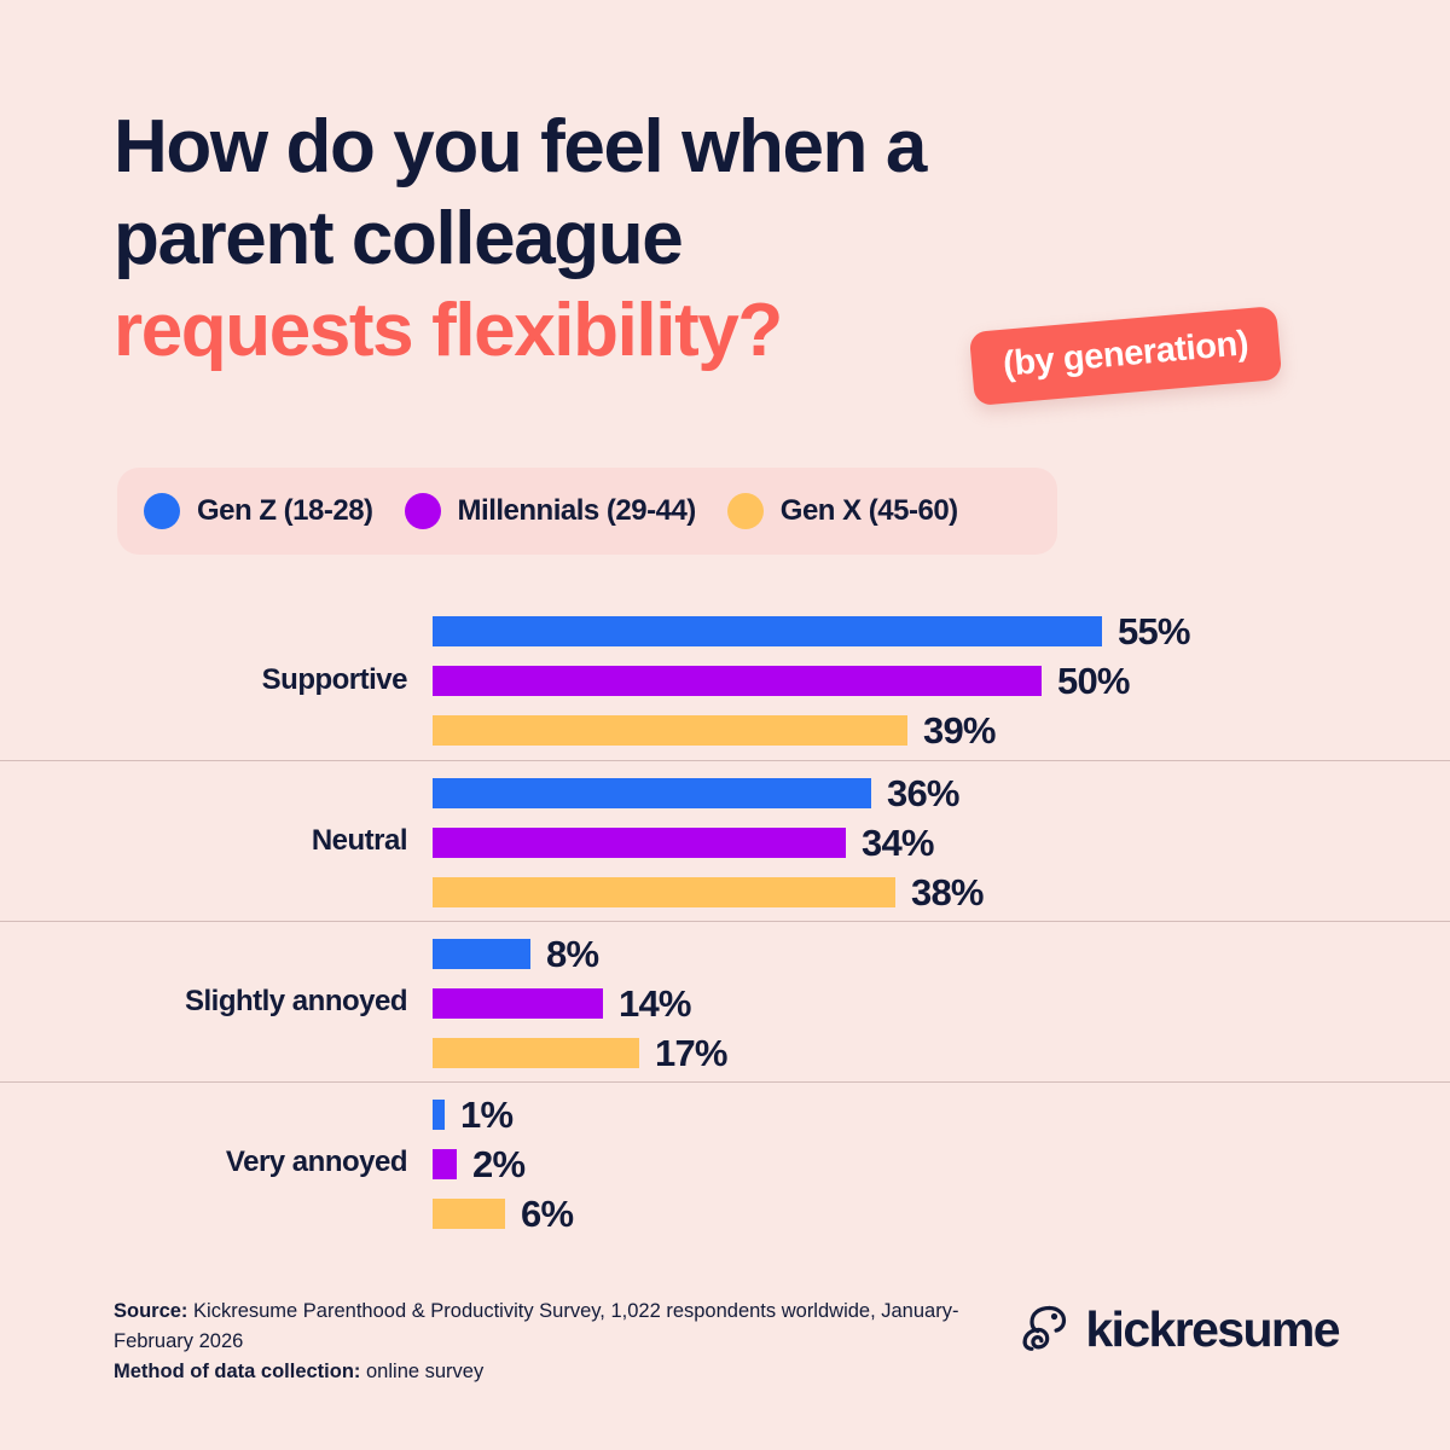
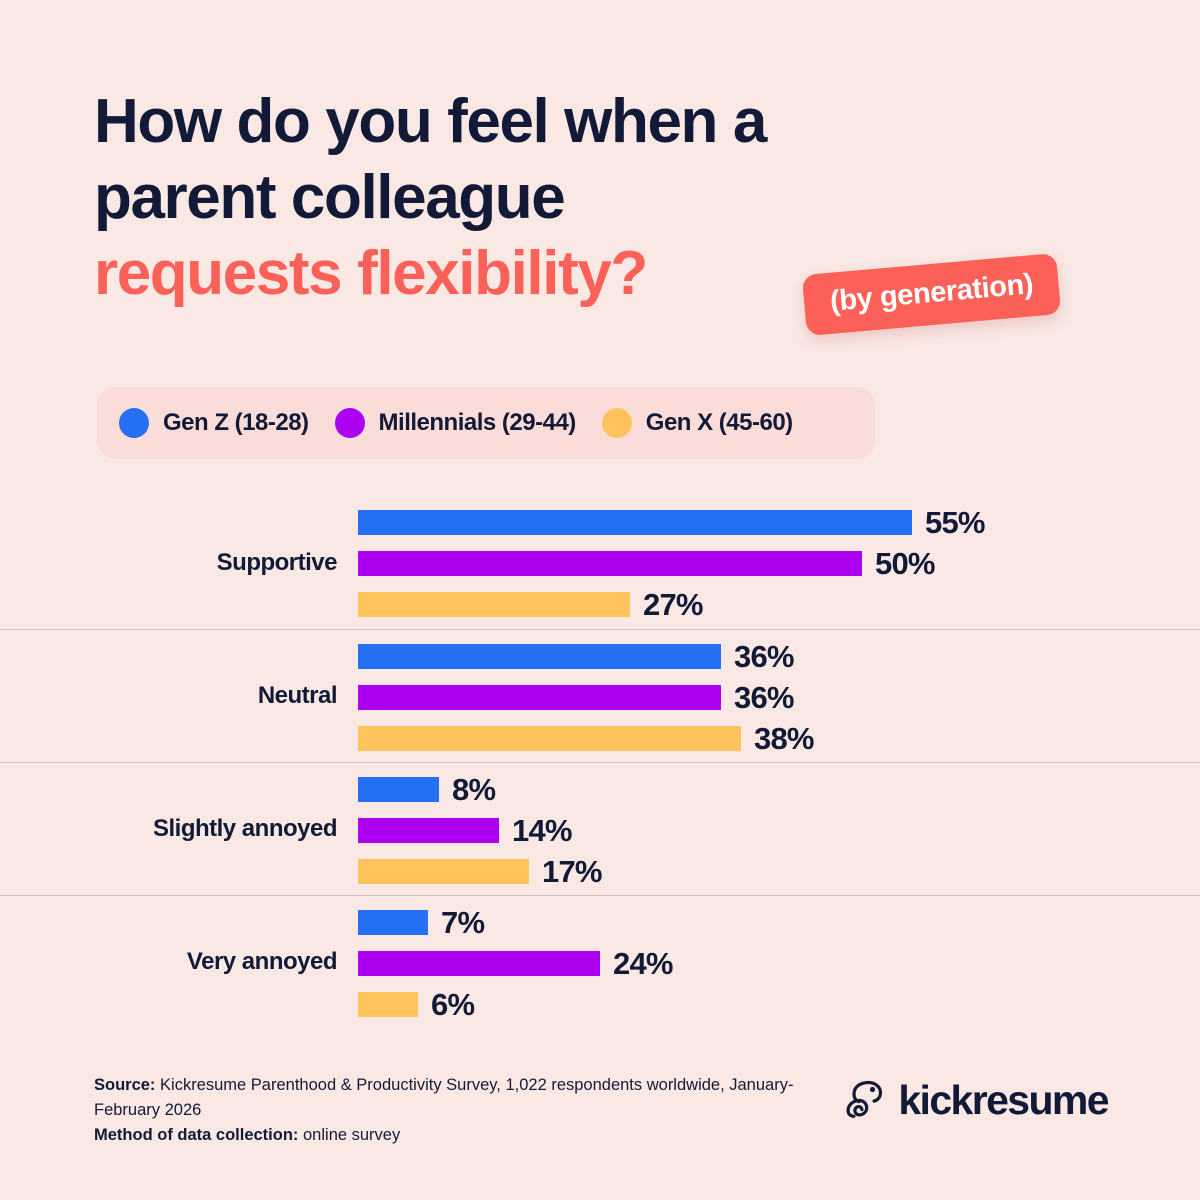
Gen X (45-60)/Supportive: 39% -> 27%
Millennials (29-44)/Neutral: 34% -> 36%
Gen Z (18-28)/Very annoyed: 1% -> 7%
Millennials (29-44)/Very annoyed: 2% -> 24%
